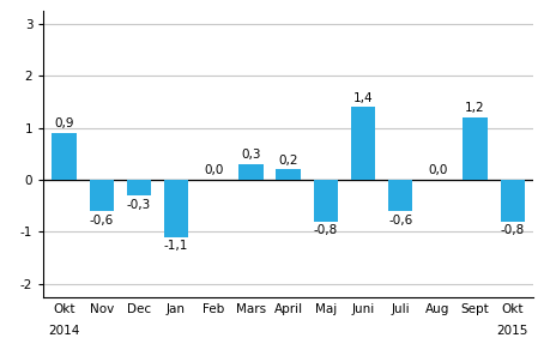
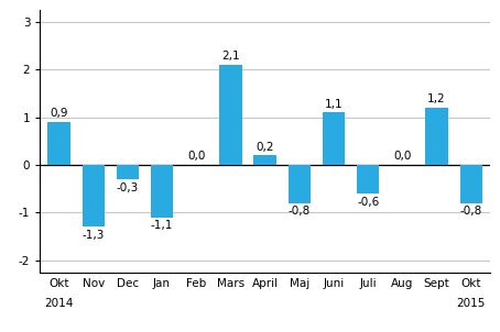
Nov: -0,6 -> -1,3
Mars: 0,3 -> 2,1
Juni: 1,4 -> 1,1
